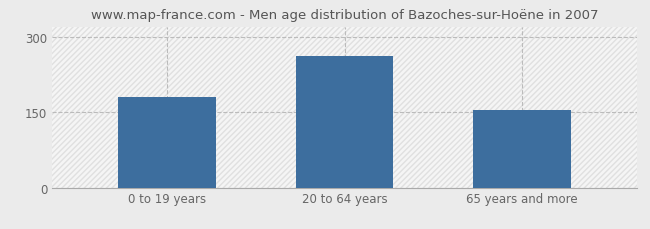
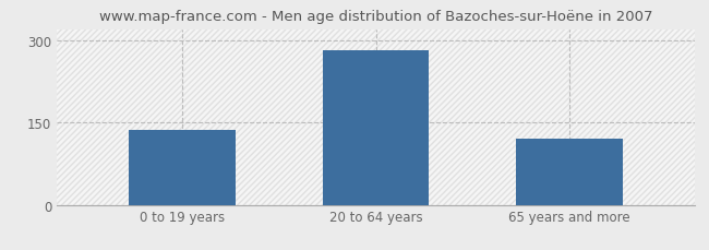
0 to 19 years: 180 -> 136
20 to 64 years: 262 -> 281
65 years and more: 154 -> 120
